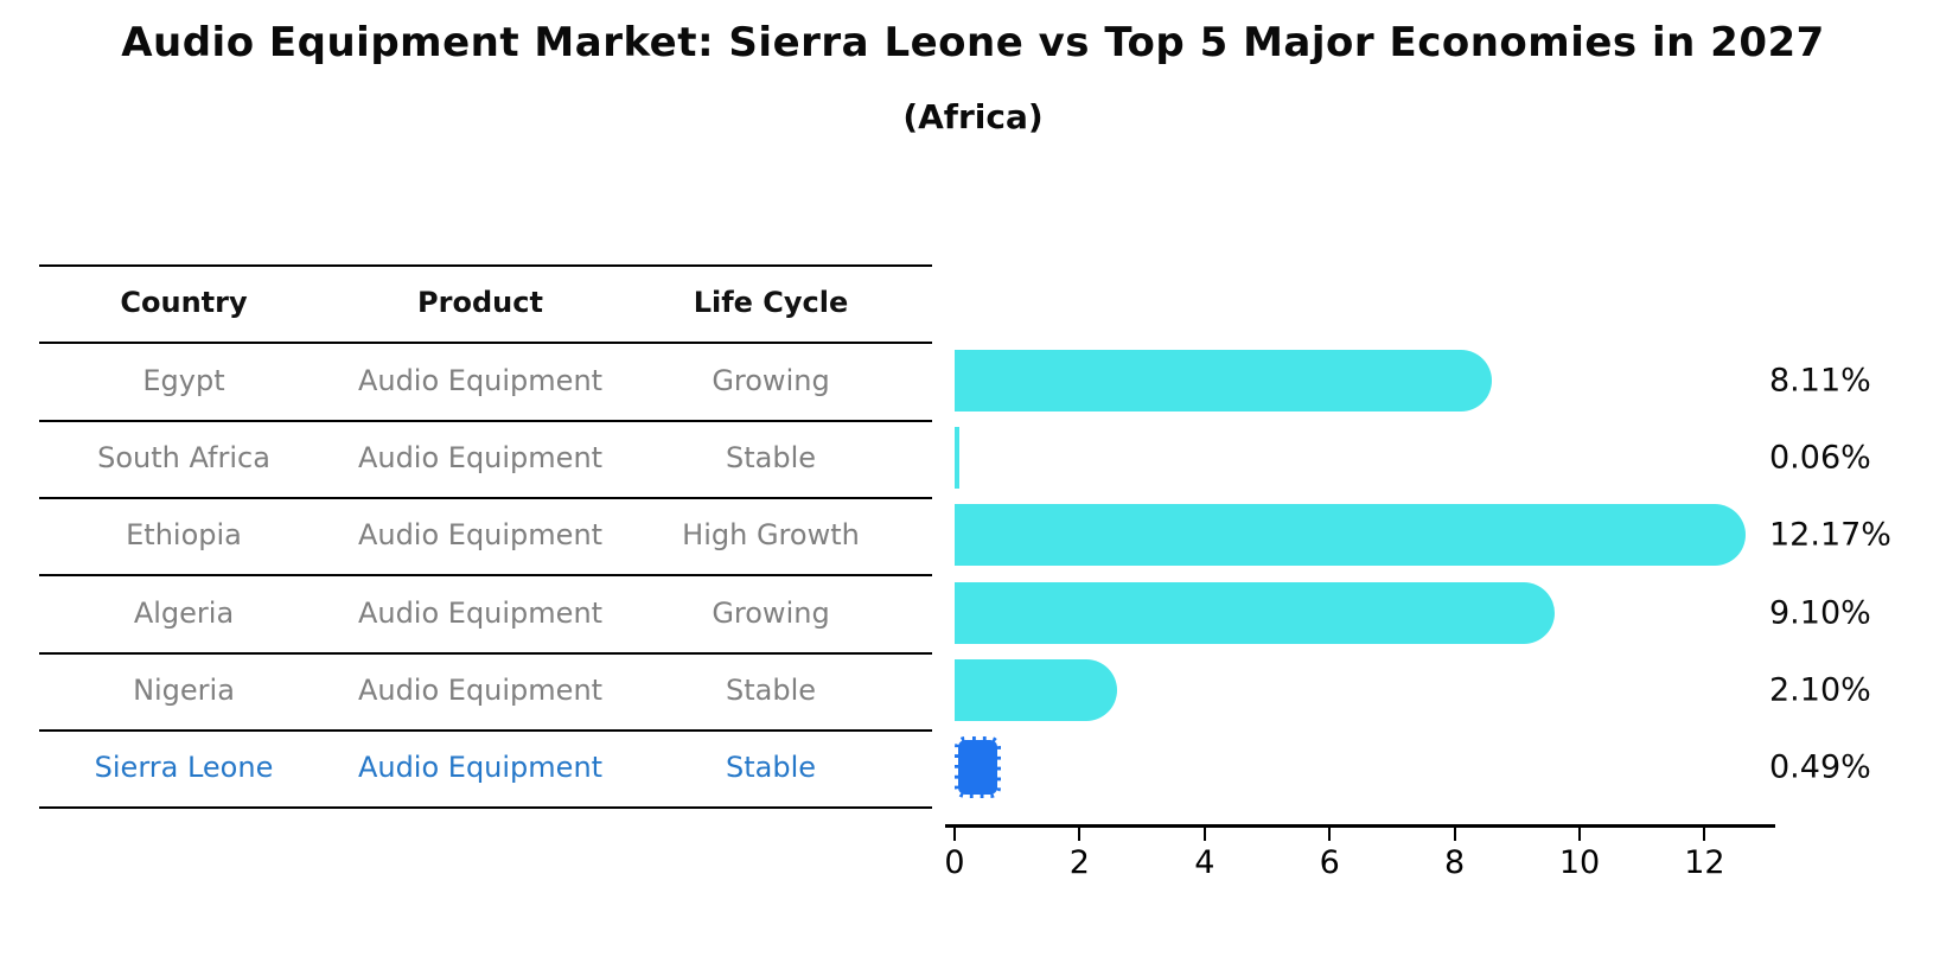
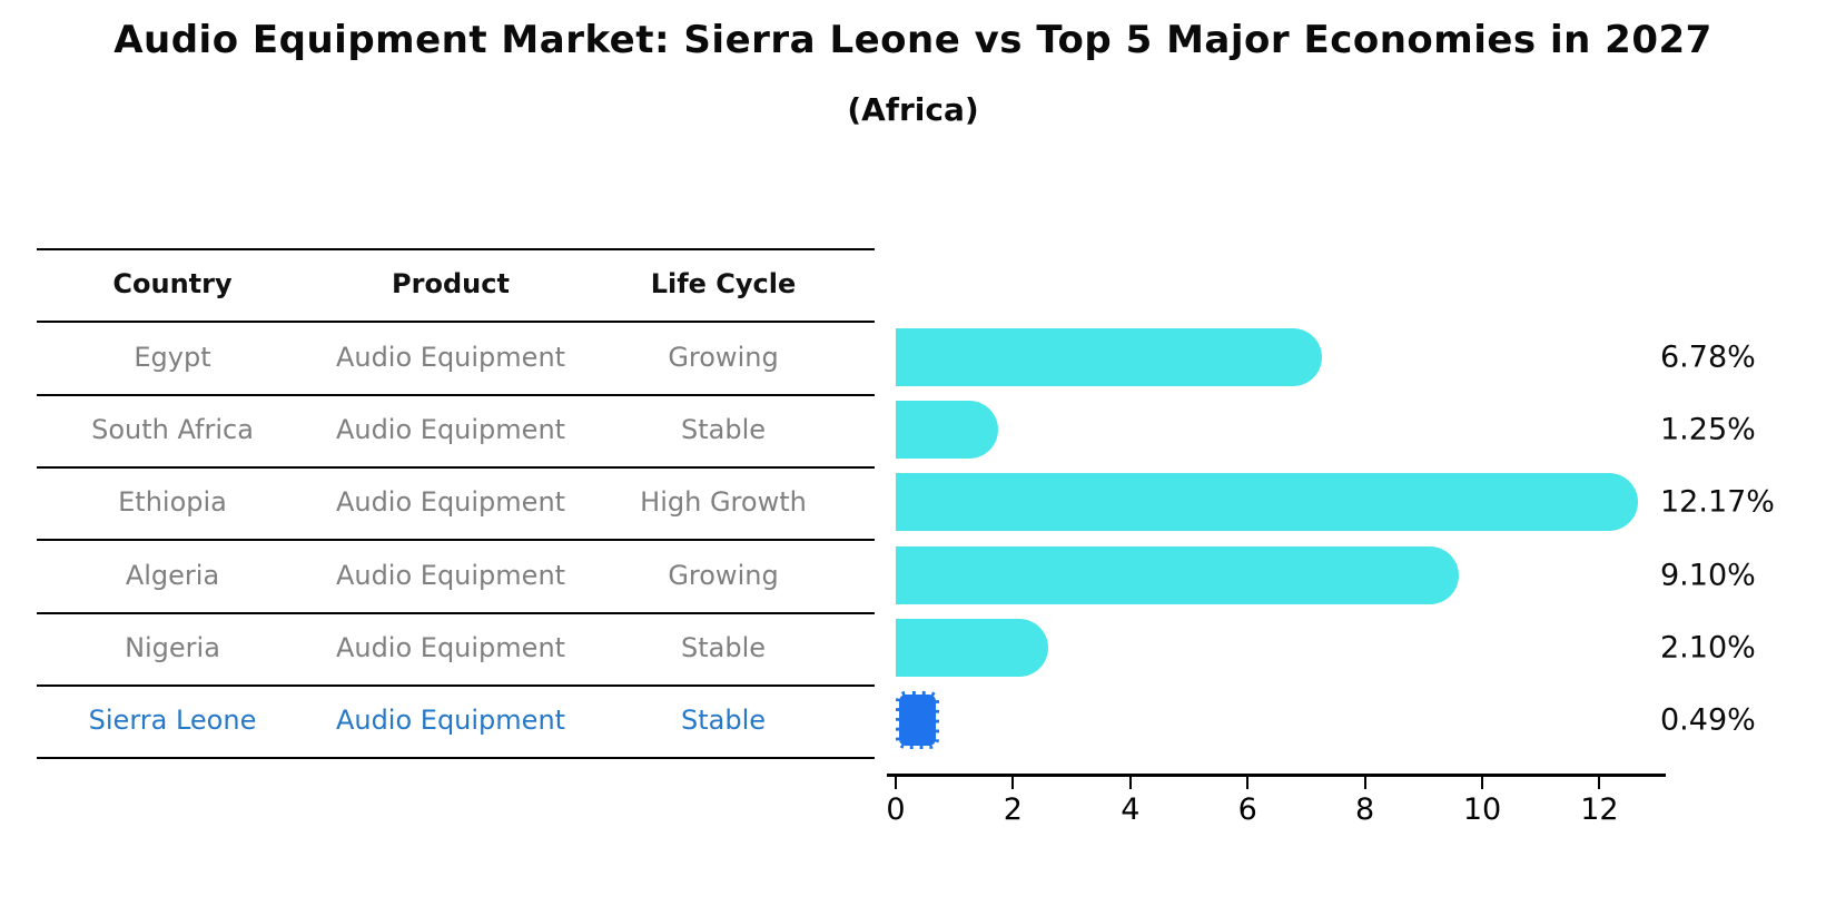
Egypt: 8.11% -> 6.78%
South Africa: 0.06% -> 1.25%
